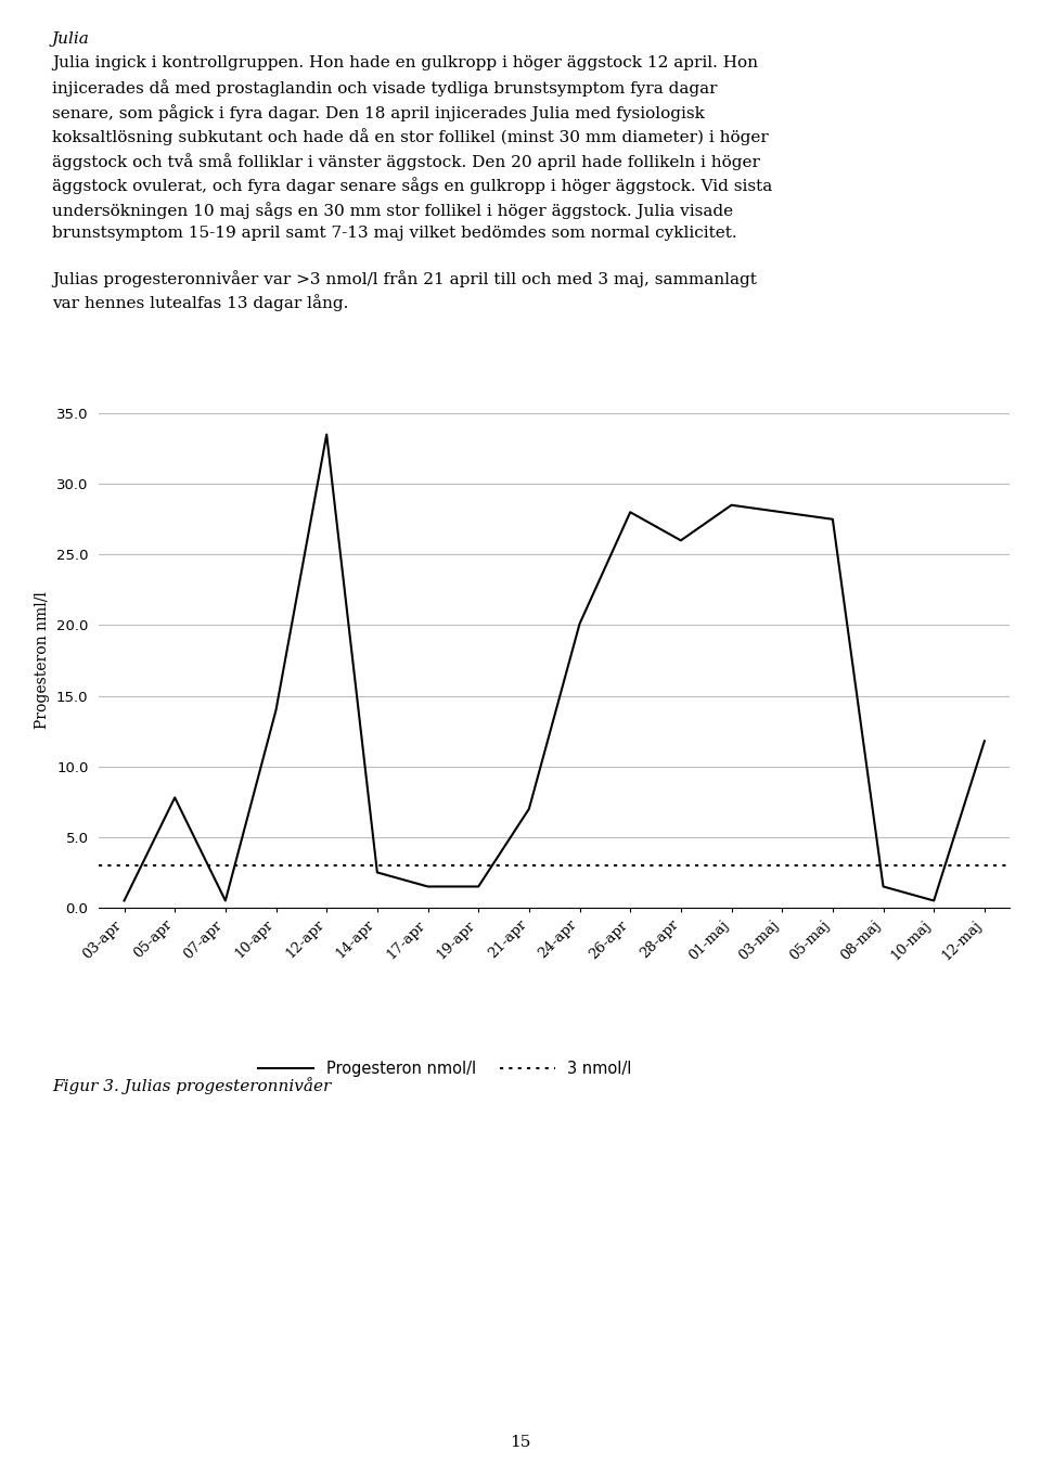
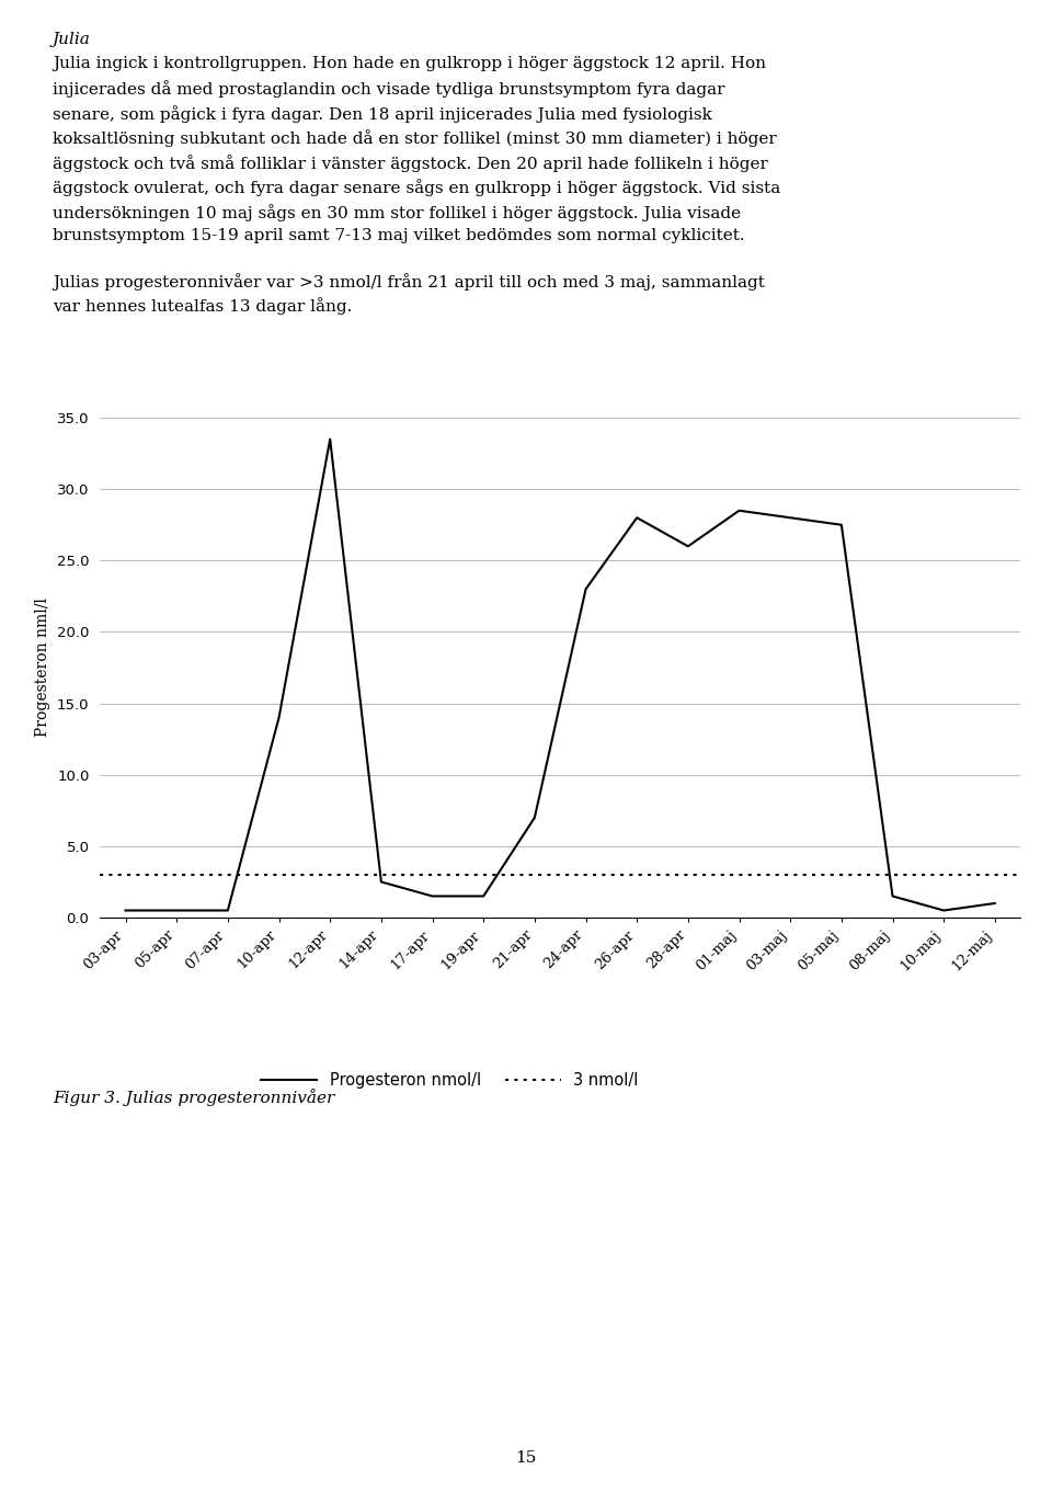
05-apr: 7.8 -> 0.5
24-apr: 20.1 -> 23.0
12-maj: 11.8 -> 1.0
